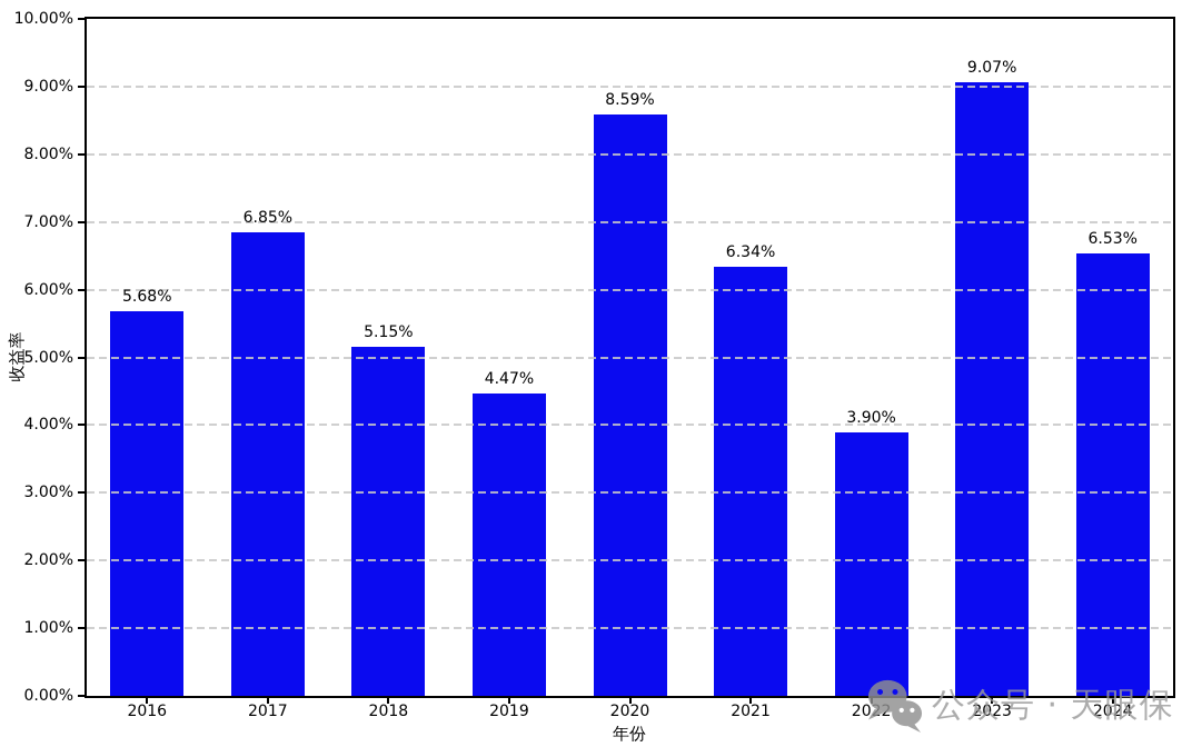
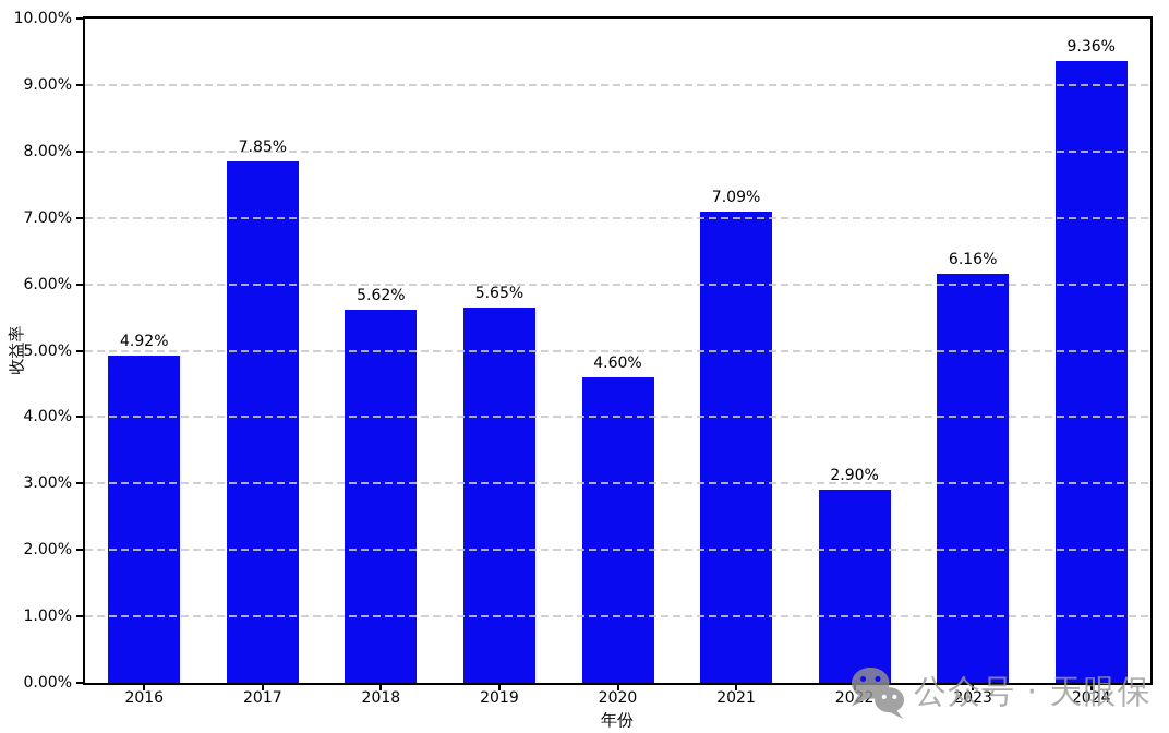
2016: 5.68% -> 4.92%
2017: 6.85% -> 7.85%
2018: 5.15% -> 5.62%
2019: 4.47% -> 5.65%
2020: 8.59% -> 4.60%
2021: 6.34% -> 7.09%
2022: 3.90% -> 2.90%
2023: 9.07% -> 6.16%
2024: 6.53% -> 9.36%
